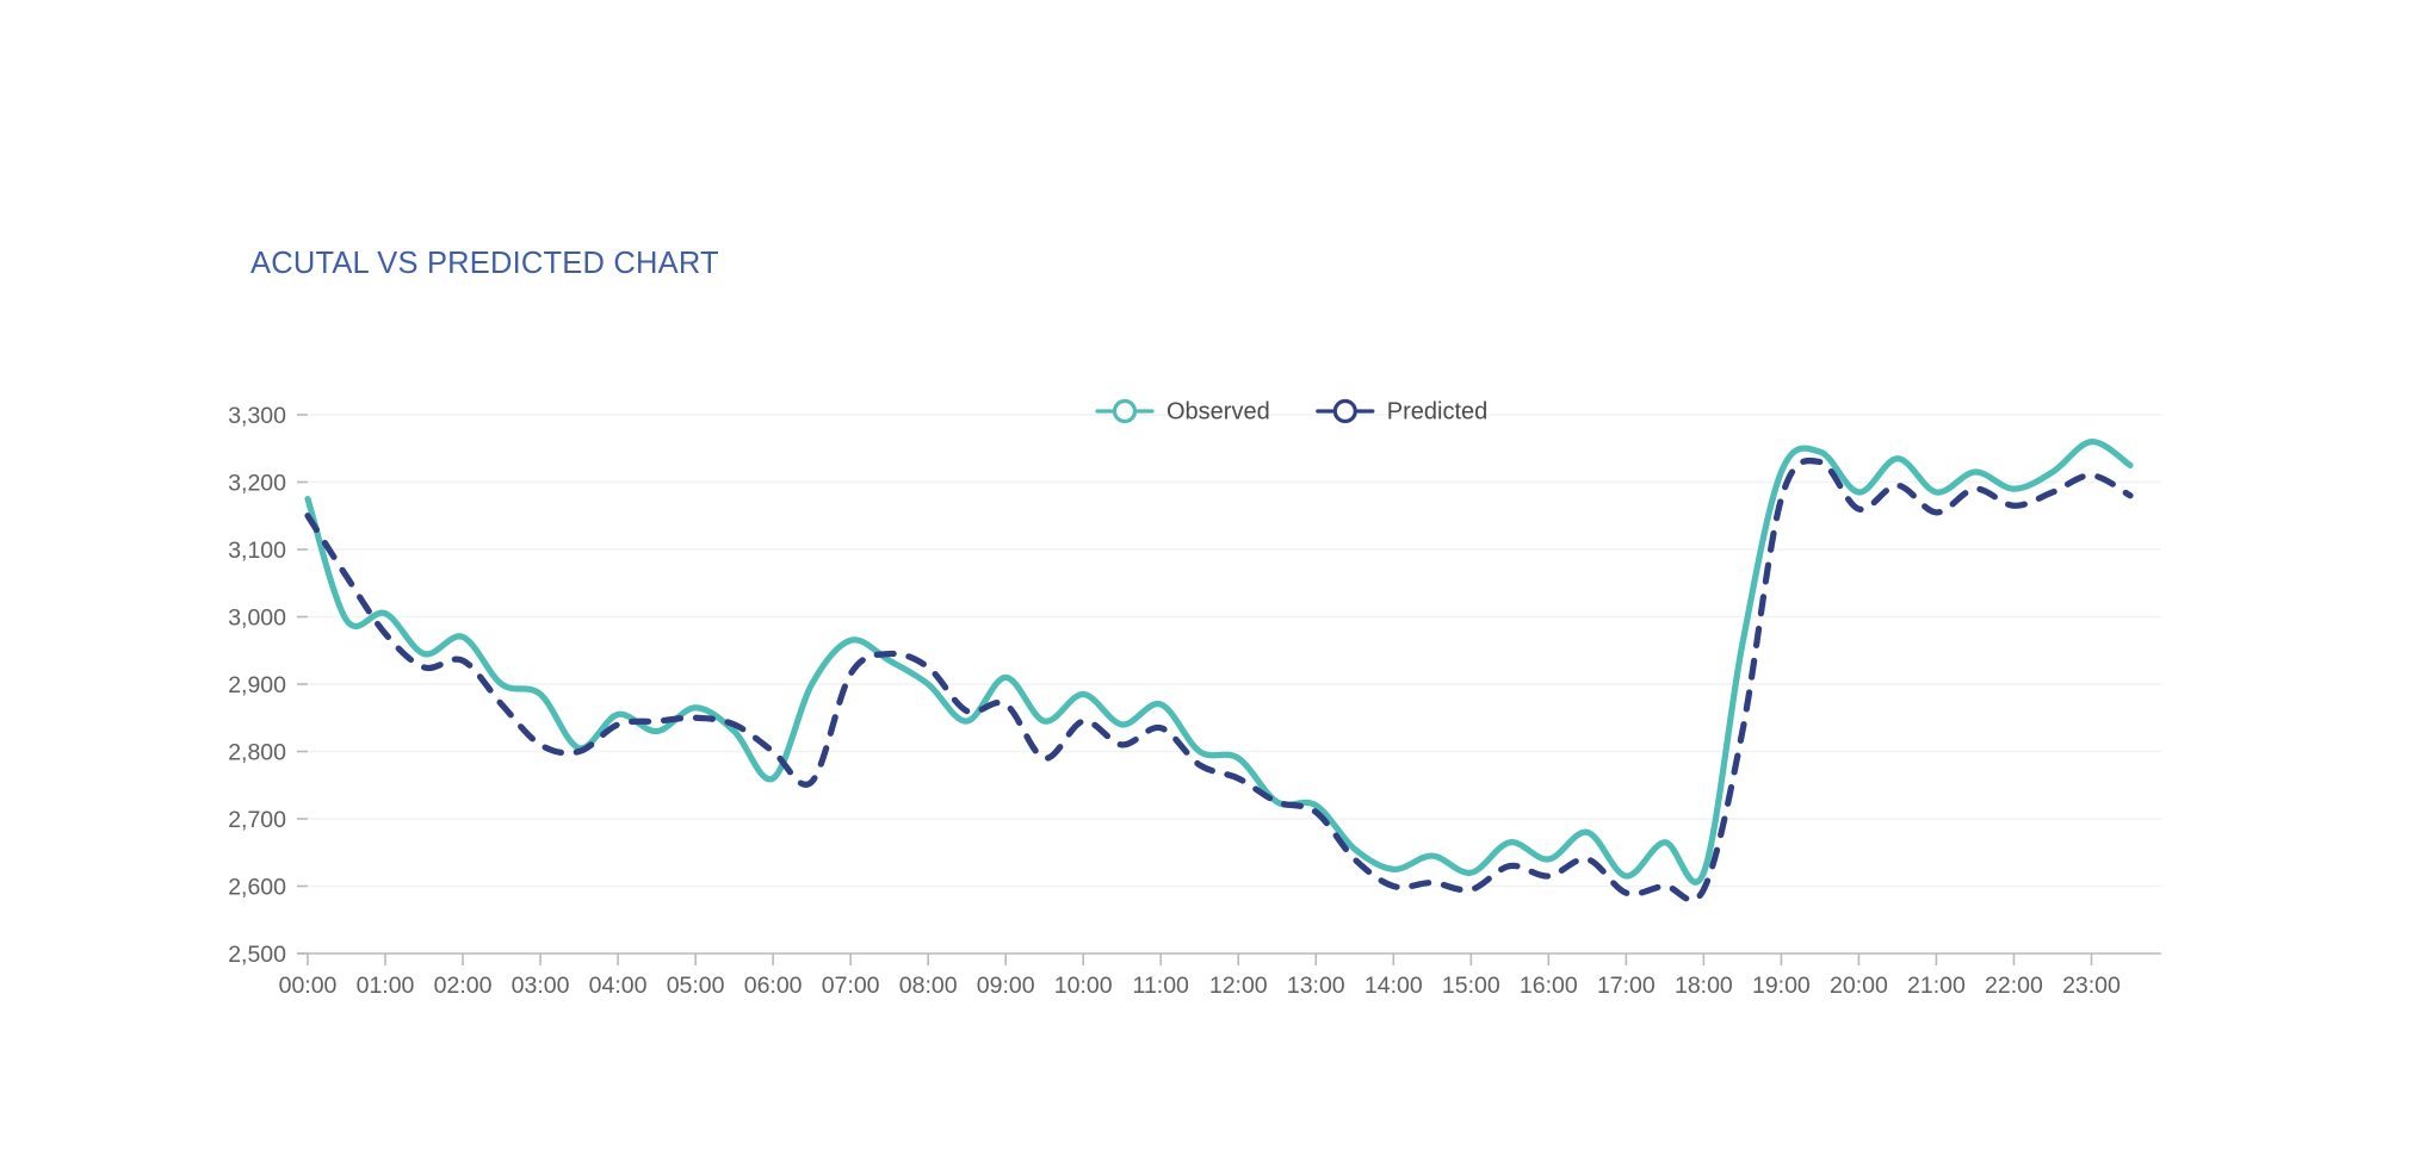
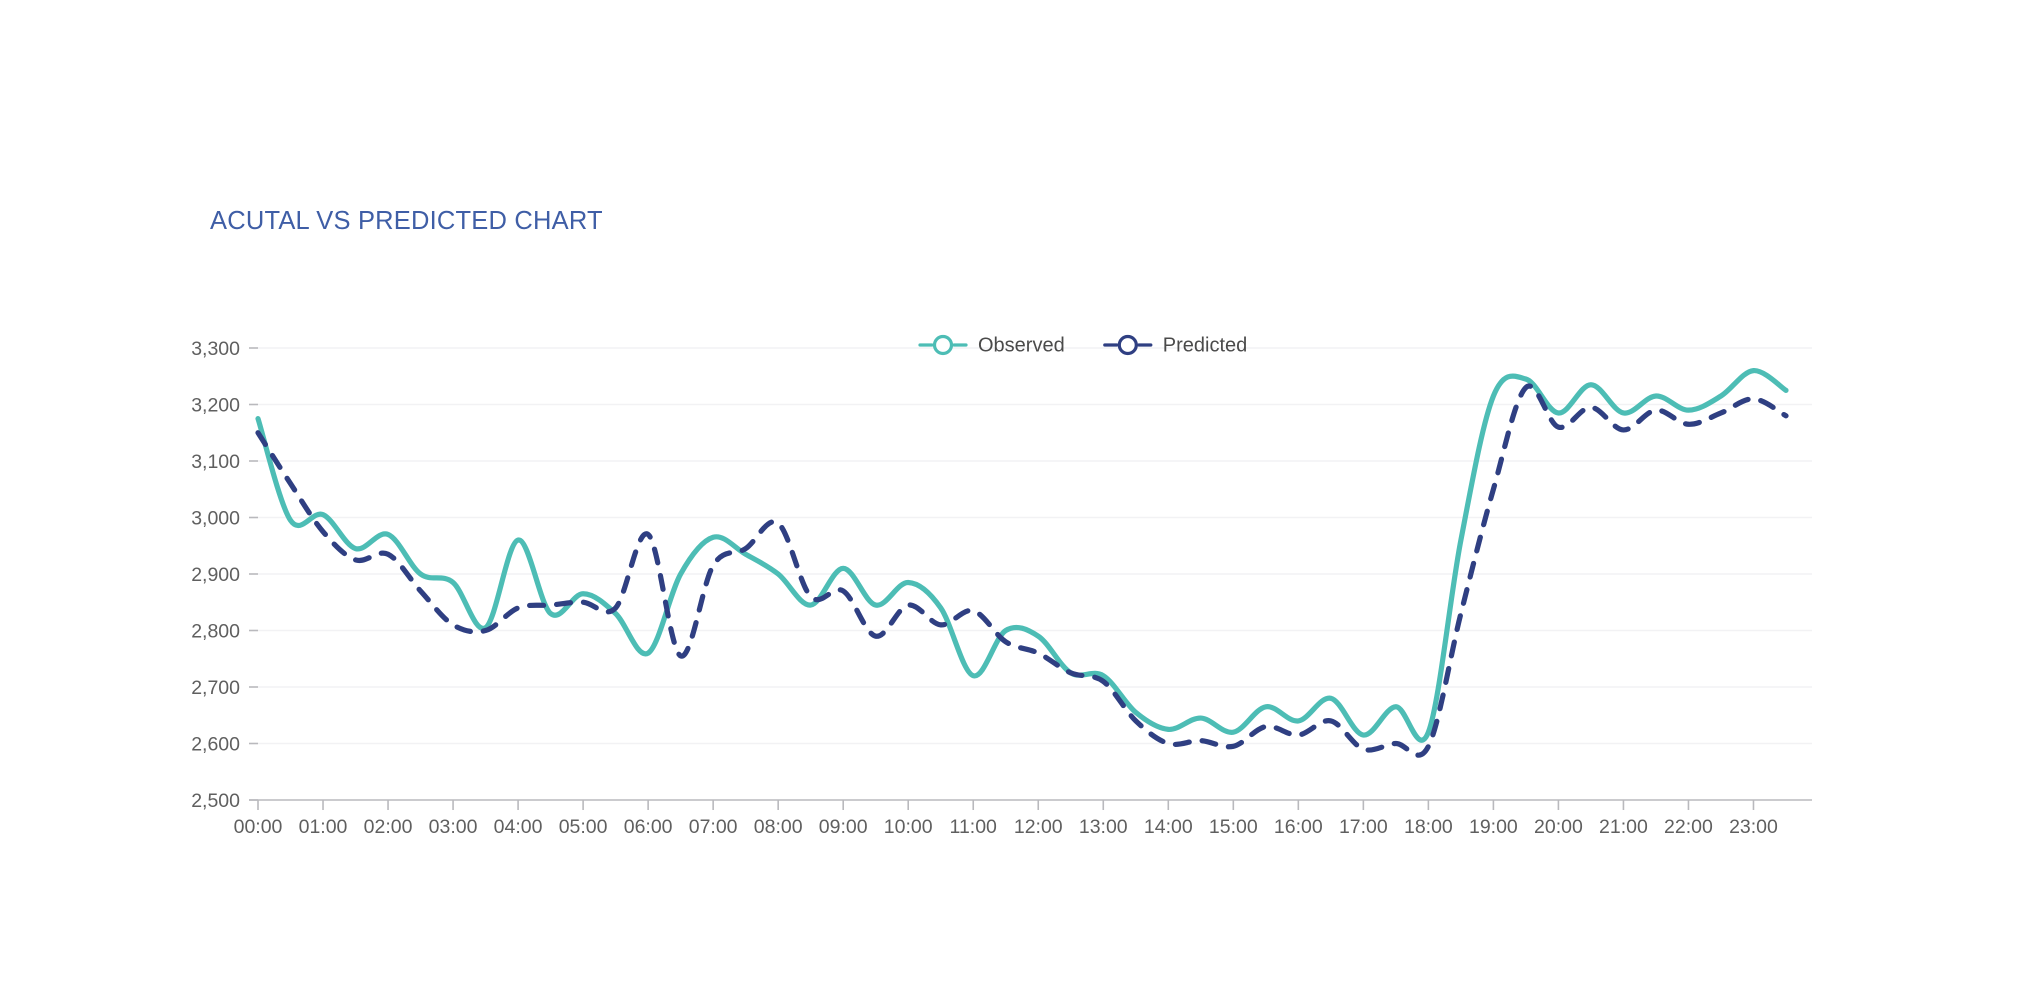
Observed/04:00: 2860 -> 2960
Predicted/06:00: 2800 -> 2970
Predicted/08:00: 2920 -> 2990
Observed/11:00: 2870 -> 2720
Predicted/19:00: 3180 -> 3050
